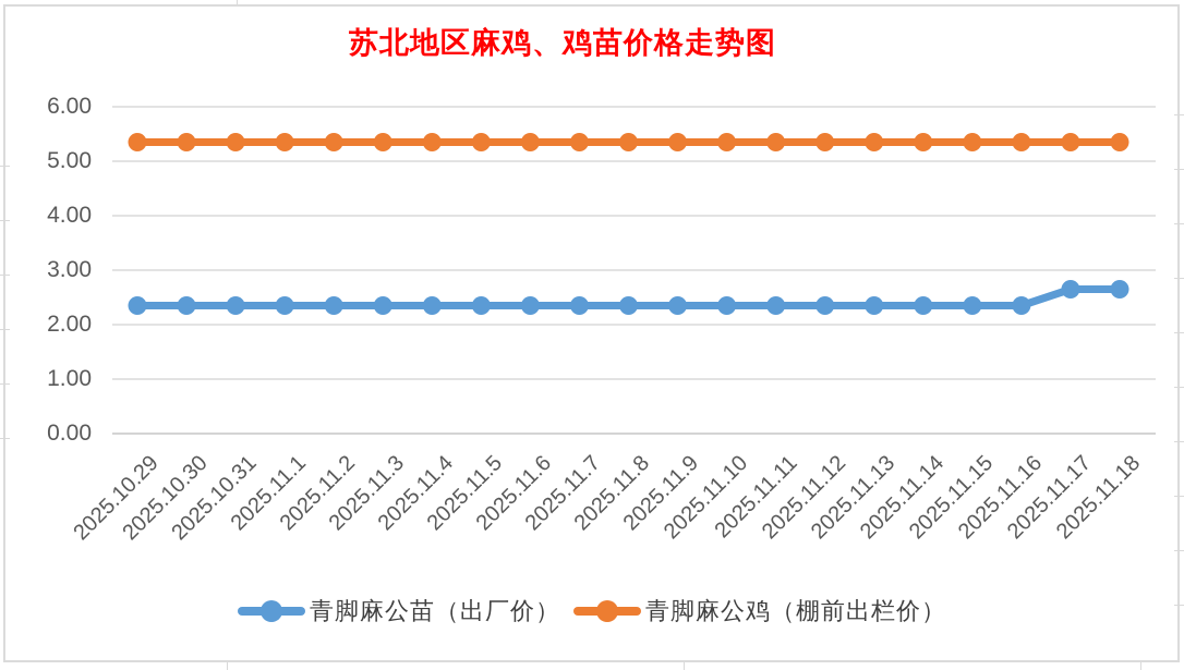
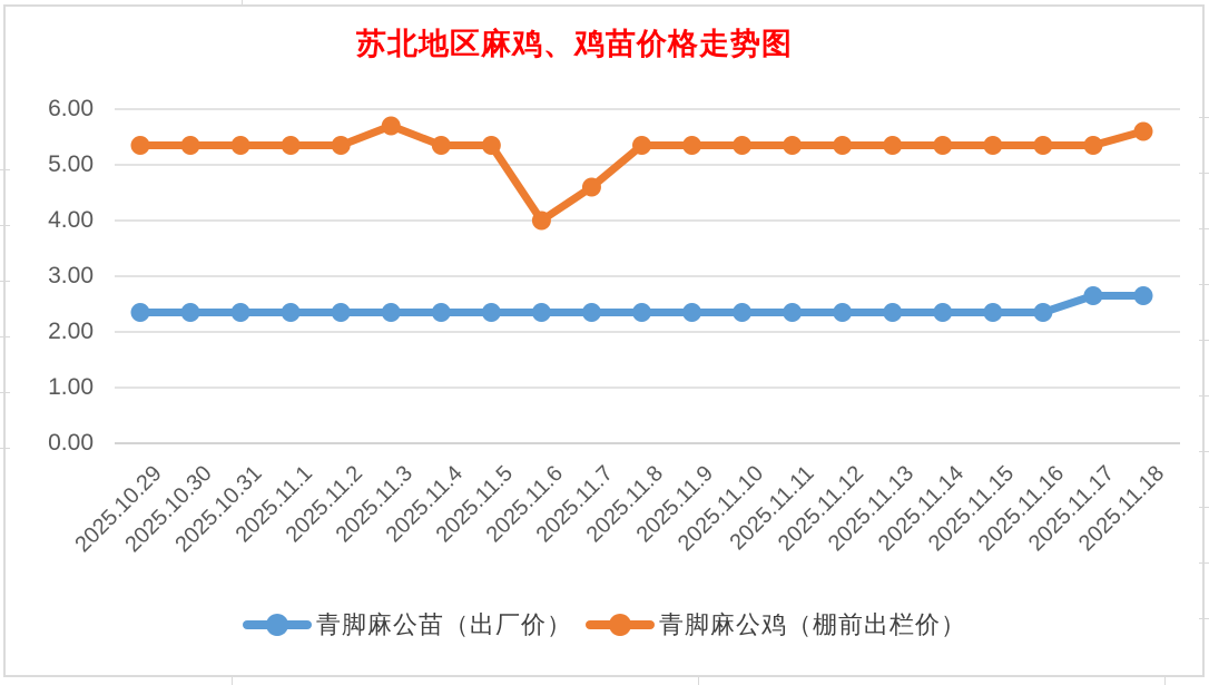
青脚麻公鸡（棚前出栏价）/2025.11.3: 5.3 -> 5.7
青脚麻公鸡（棚前出栏价）/2025.11.6: 5.3 -> 4.0
青脚麻公鸡（棚前出栏价）/2025.11.7: 5.3 -> 4.6
青脚麻公鸡（棚前出栏价）/2025.11.18: 5.3 -> 5.6
